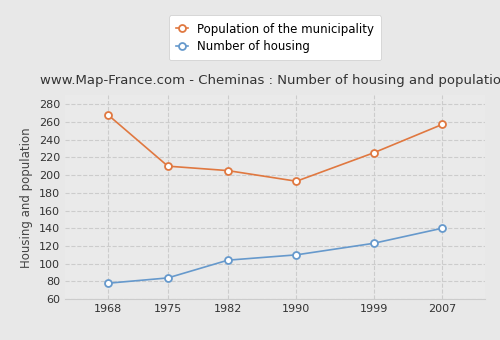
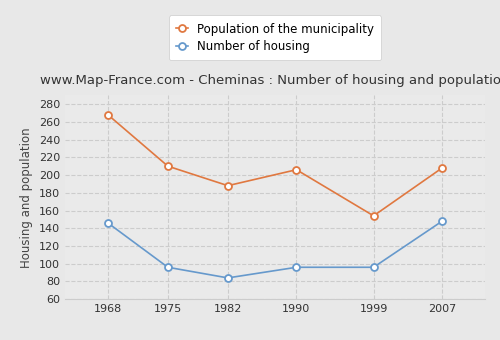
Number of housing/1968: 78 -> 146
Number of housing/1975: 84 -> 96
Number of housing/1982: 104 -> 84
Population of the municipality/1982: 205 -> 188
Number of housing/1990: 110 -> 96
Population of the municipality/1990: 193 -> 206
Number of housing/1999: 123 -> 96
Population of the municipality/1999: 225 -> 154
Number of housing/2007: 140 -> 148
Population of the municipality/2007: 257 -> 208
